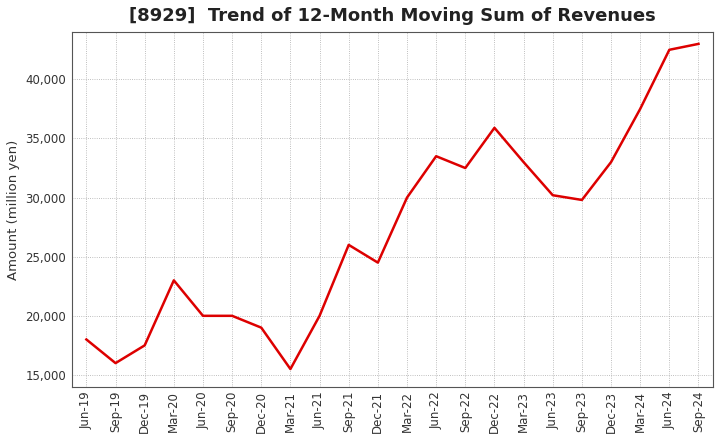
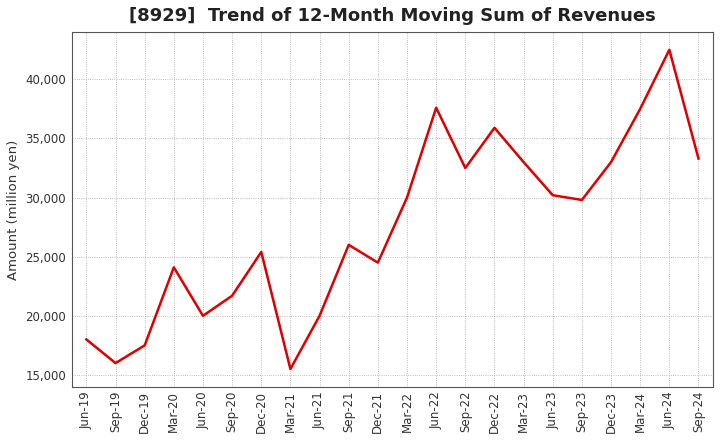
Mar-20: 23,000 -> 24,100
Sep-20: 20,000 -> 21,700
Dec-20: 19,000 -> 25,400
Jun-22: 33,500 -> 37,600
Sep-24: 43,000 -> 33,300
